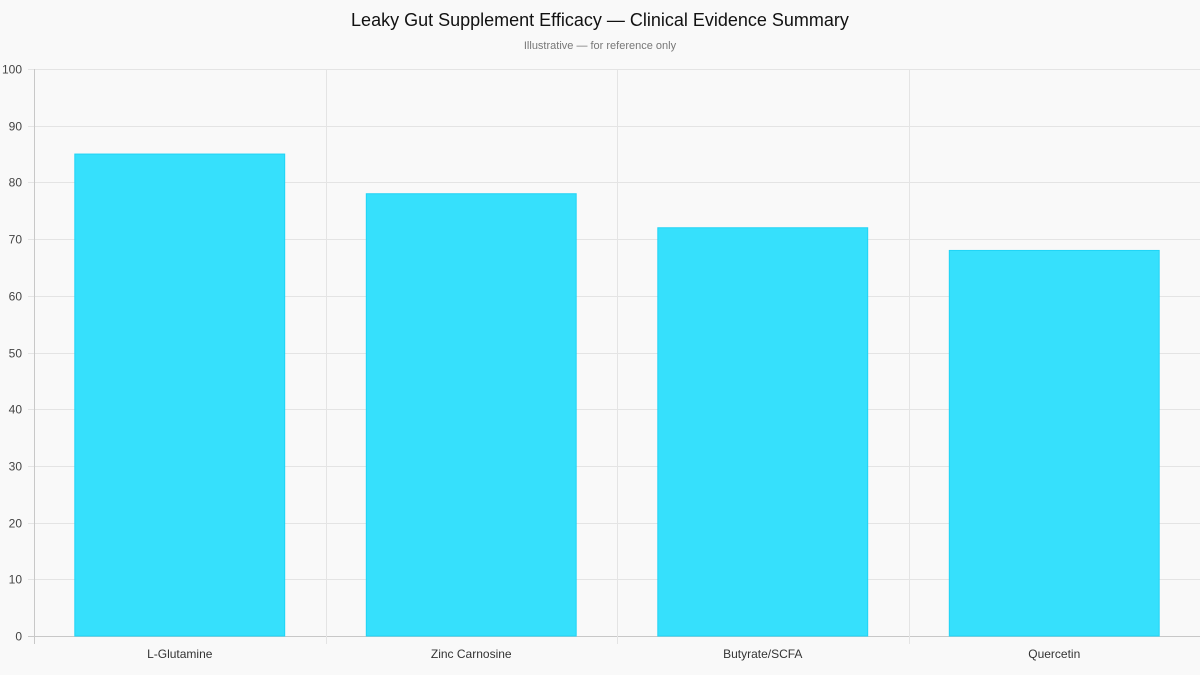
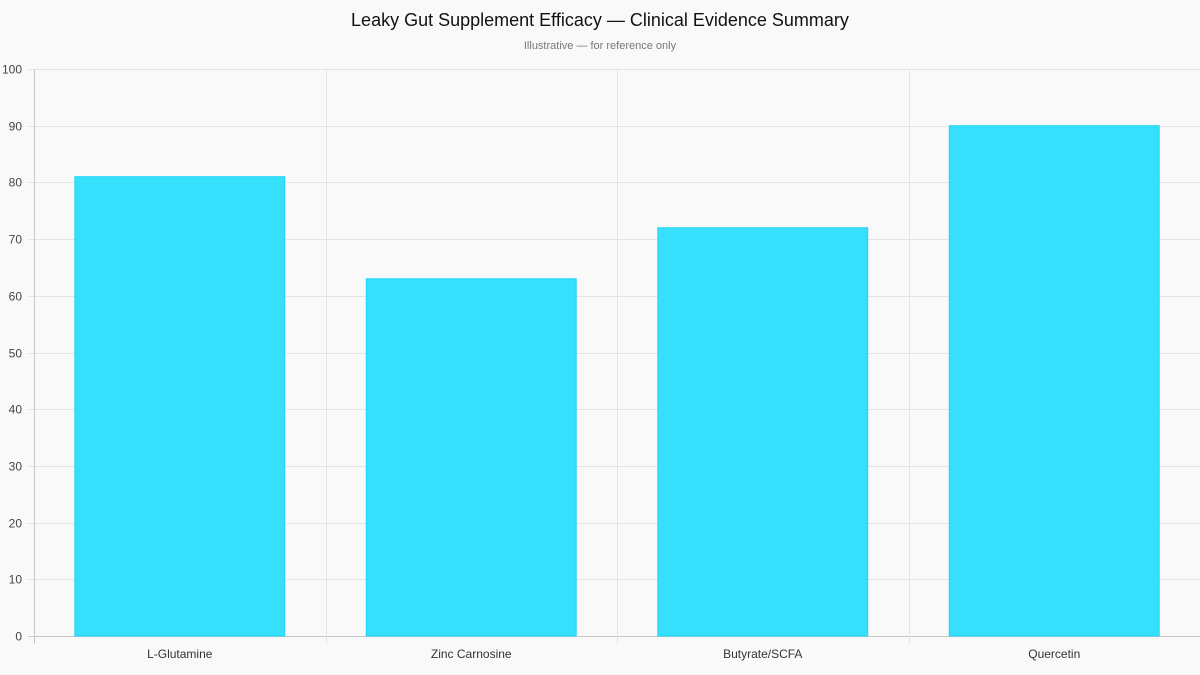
L-Glutamine: 85 -> 81
Zinc Carnosine: 78 -> 63
Quercetin: 68 -> 90
